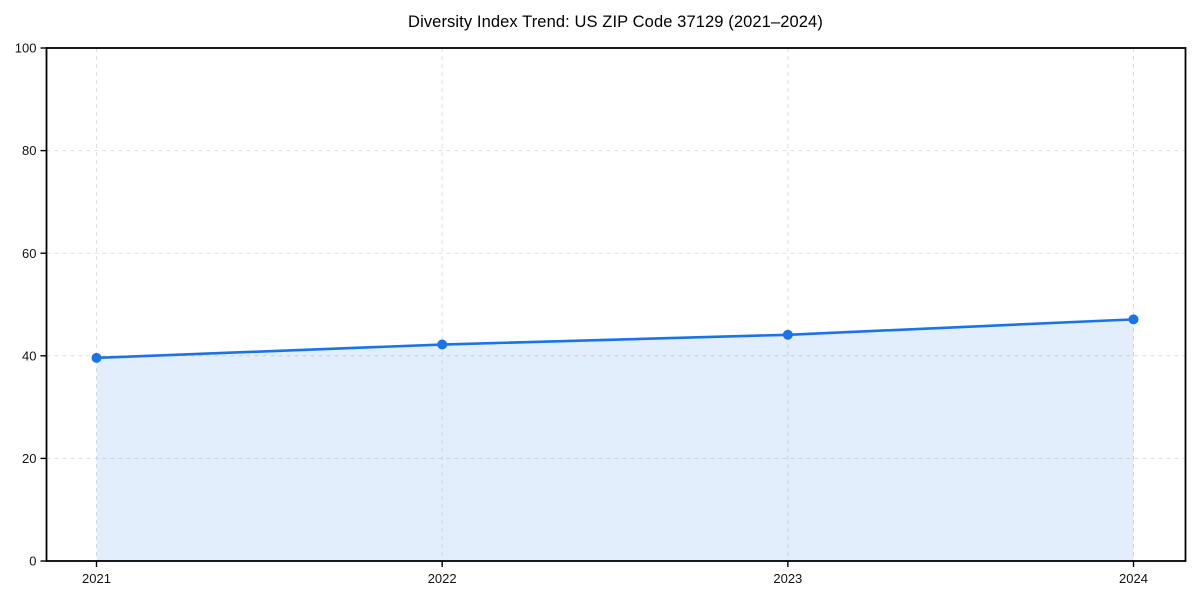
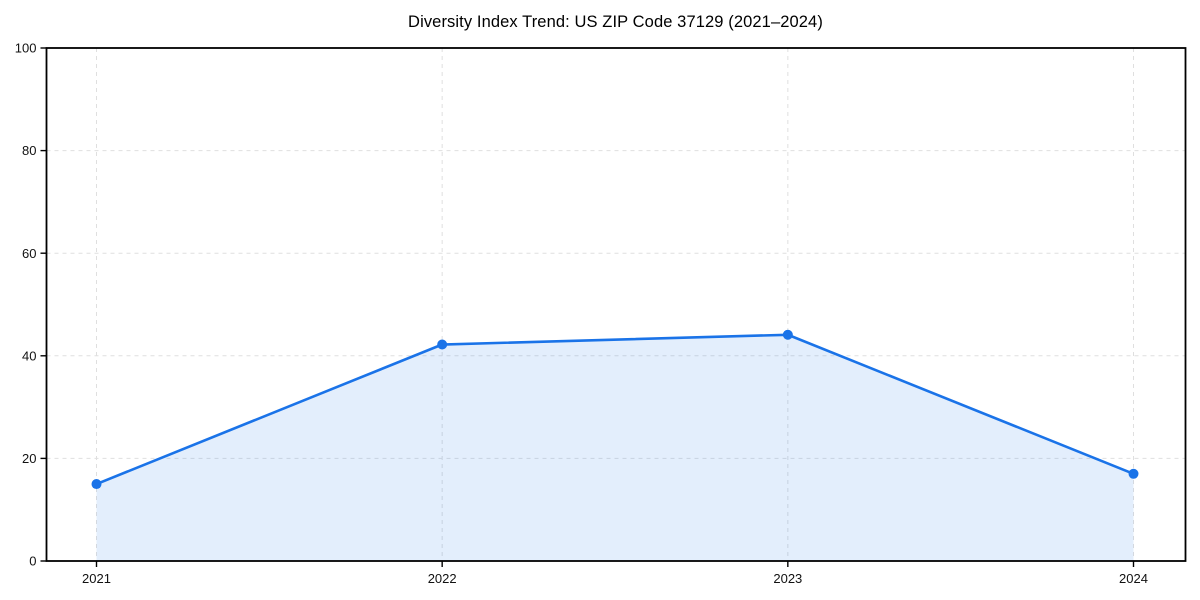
2021: 40 -> 15
2024: 47 -> 17
